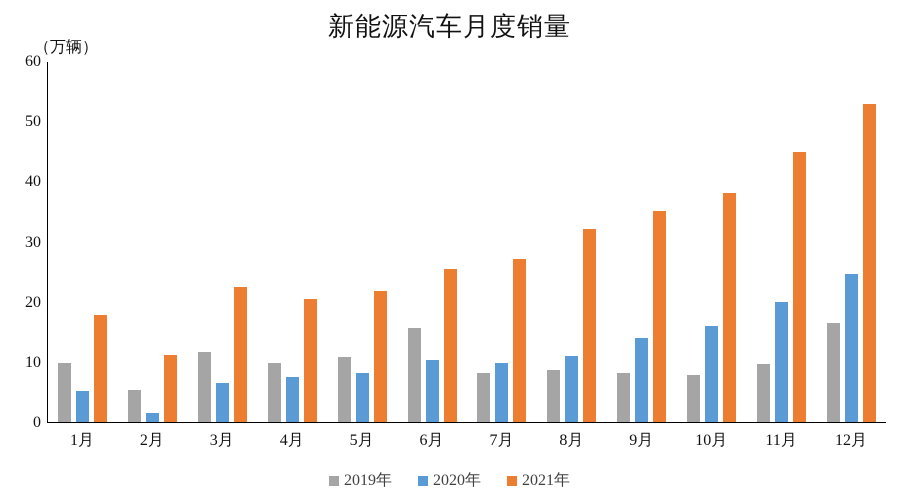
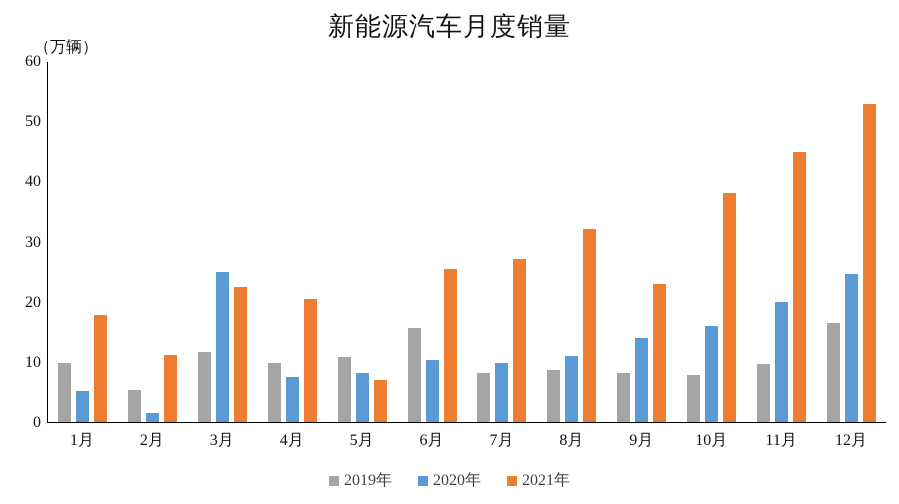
2020年/3月: 6 -> 25
2021年/5月: 22 -> 7
2021年/9月: 35 -> 23
